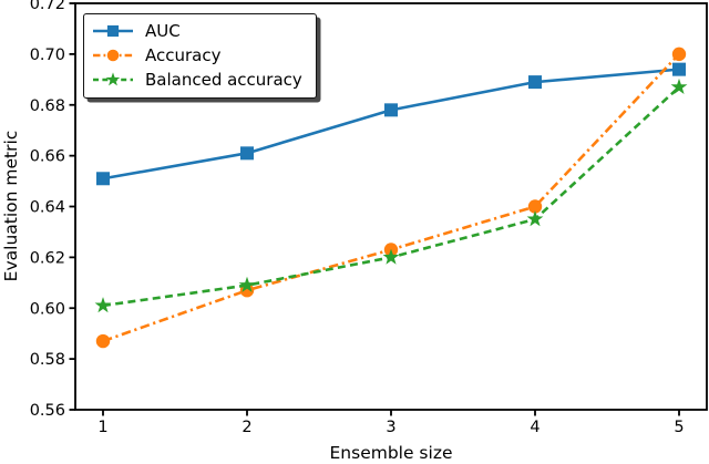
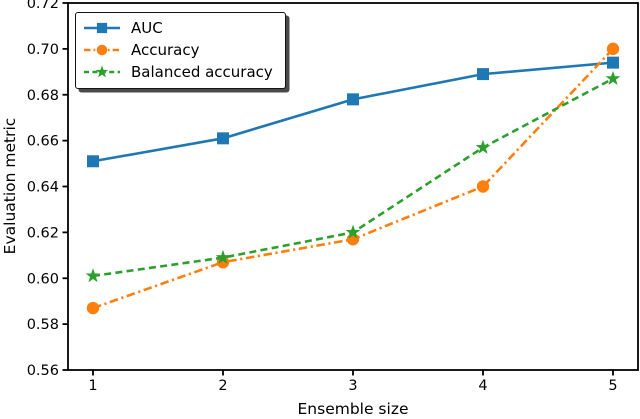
Accuracy/3: 0.623 -> 0.617
Balanced accuracy/4: 0.635 -> 0.657
